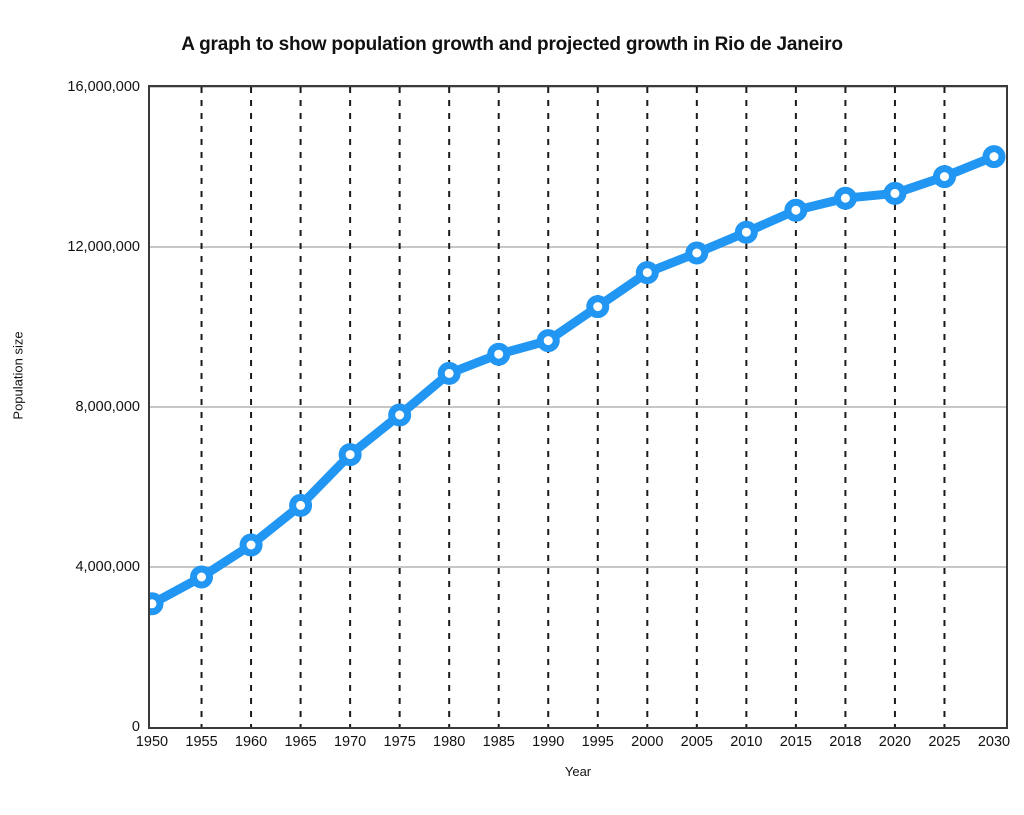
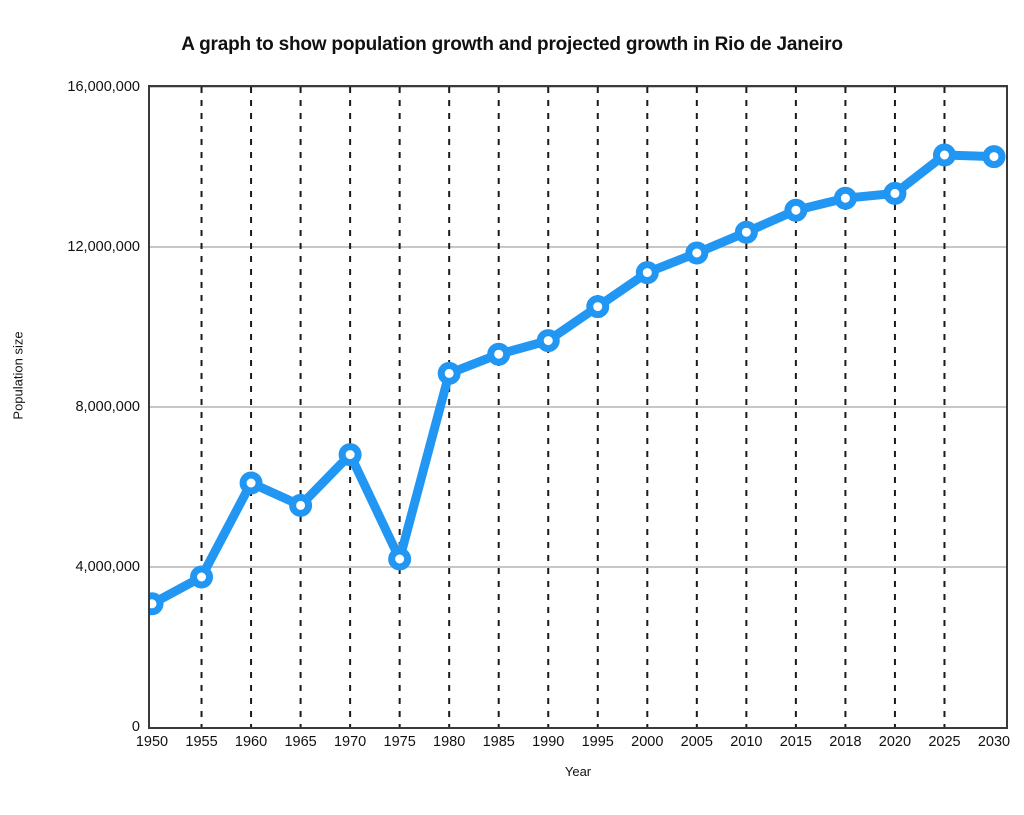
1960: 4600000 -> 6100000
1975: 7800000 -> 4200000
2025: 13800000 -> 14300000
